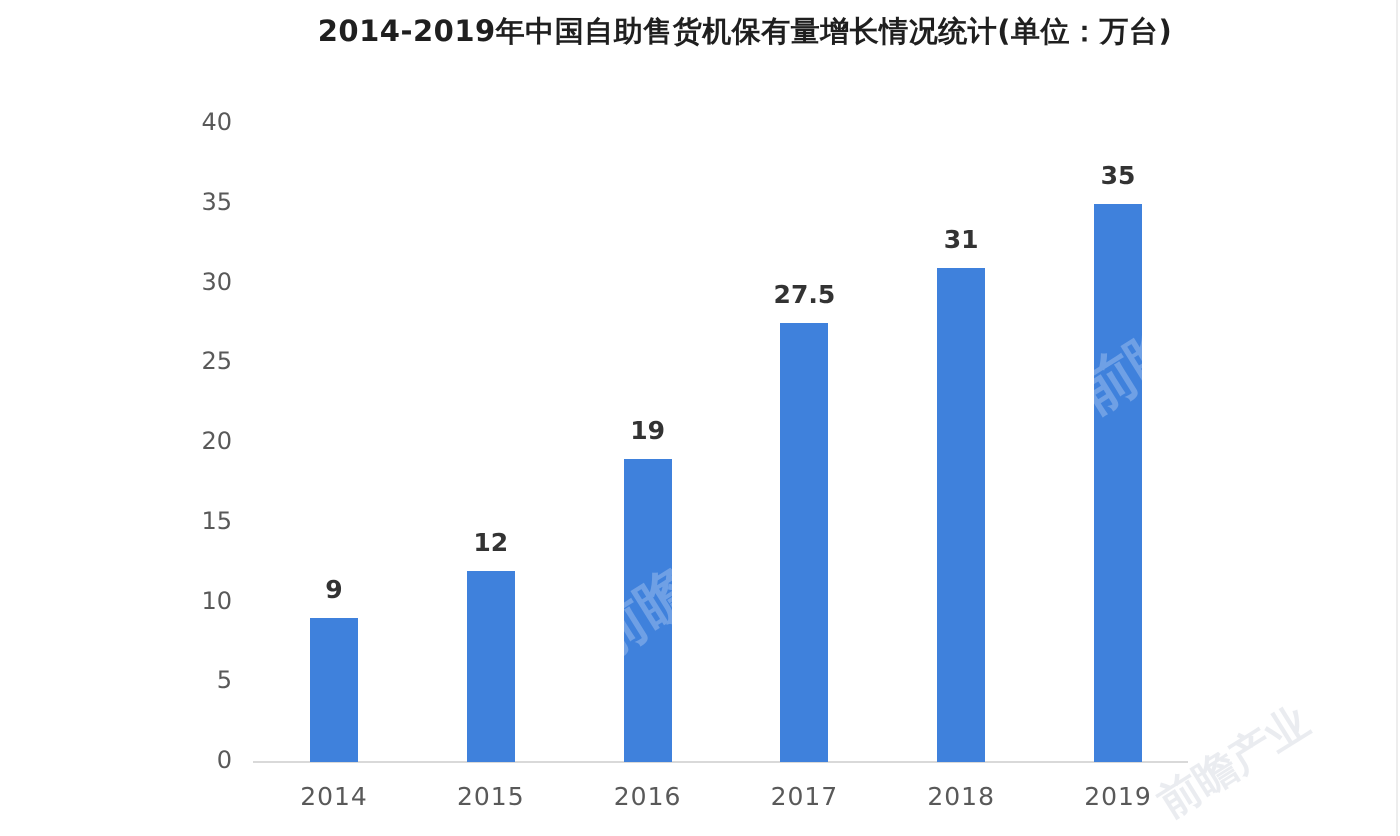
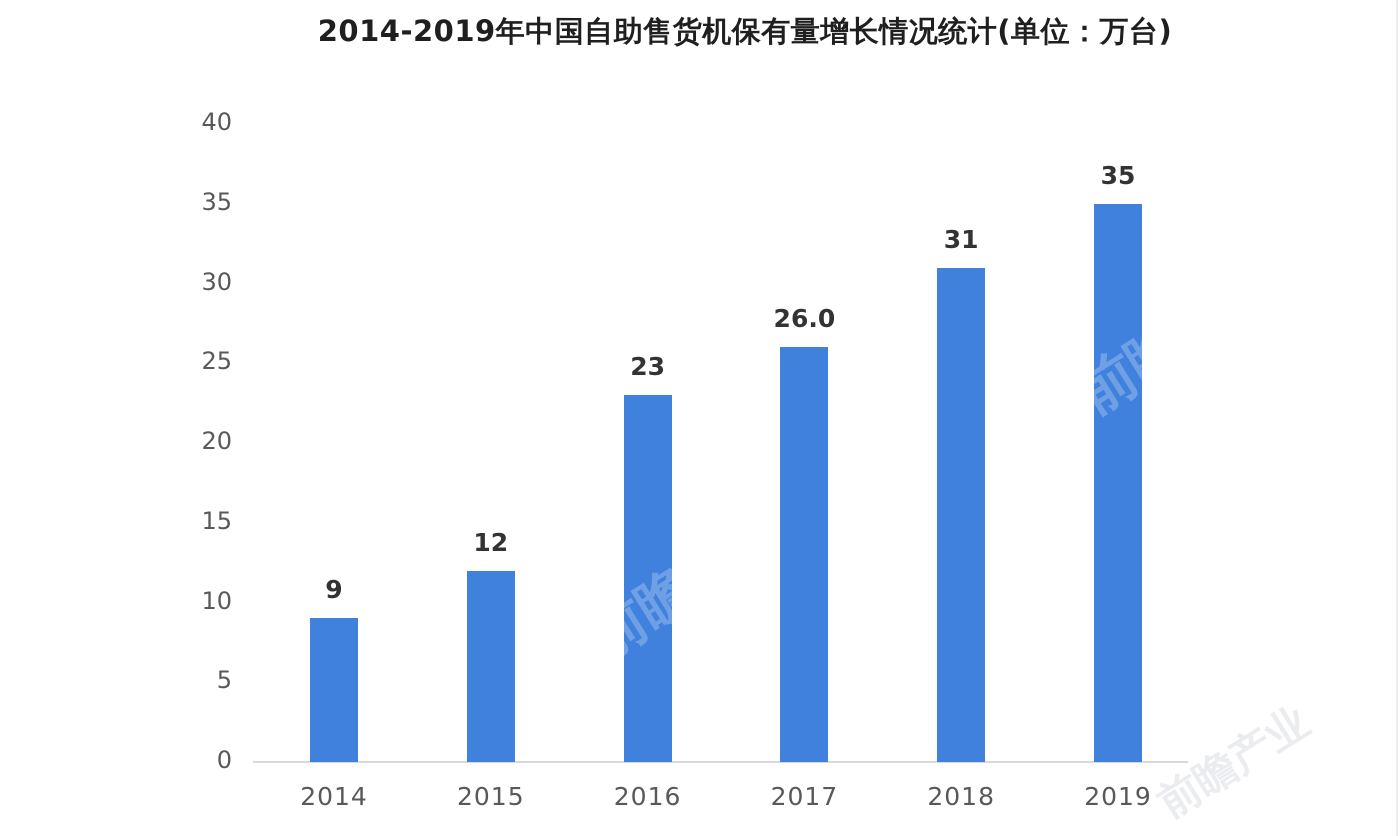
2016: 19 -> 23
2017: 27.5 -> 26.0
